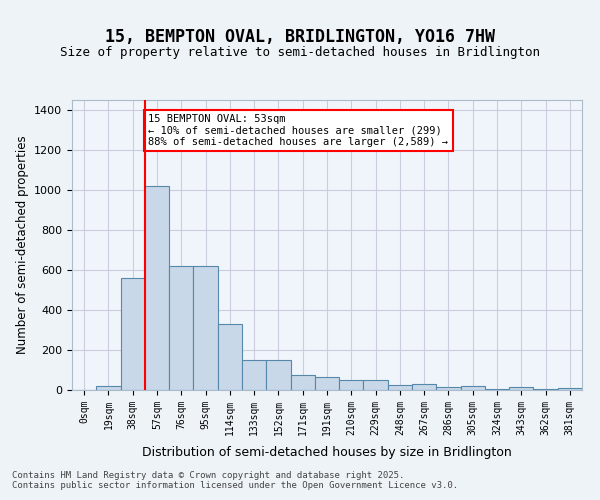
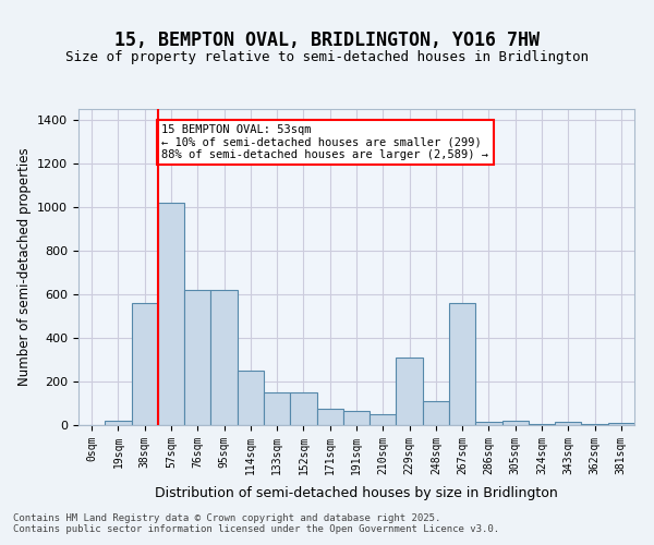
114sqm: 330 -> 250
229sqm: 50 -> 310
248sqm: 20 -> 110
267sqm: 30 -> 560
